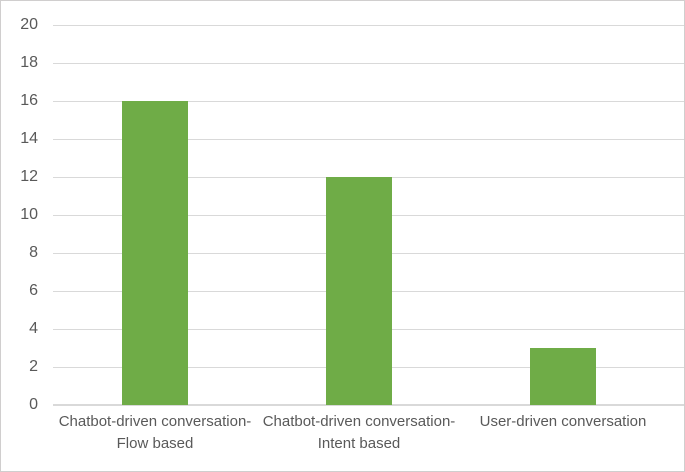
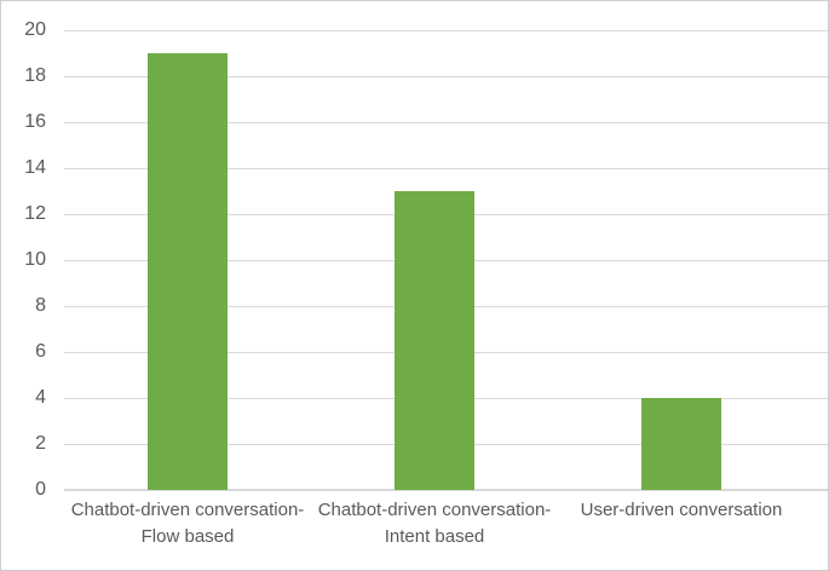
Chatbot-driven conversation-Flow based: 16 -> 19
Chatbot-driven conversation-Intent based: 12 -> 13
User-driven conversation: 3 -> 4
